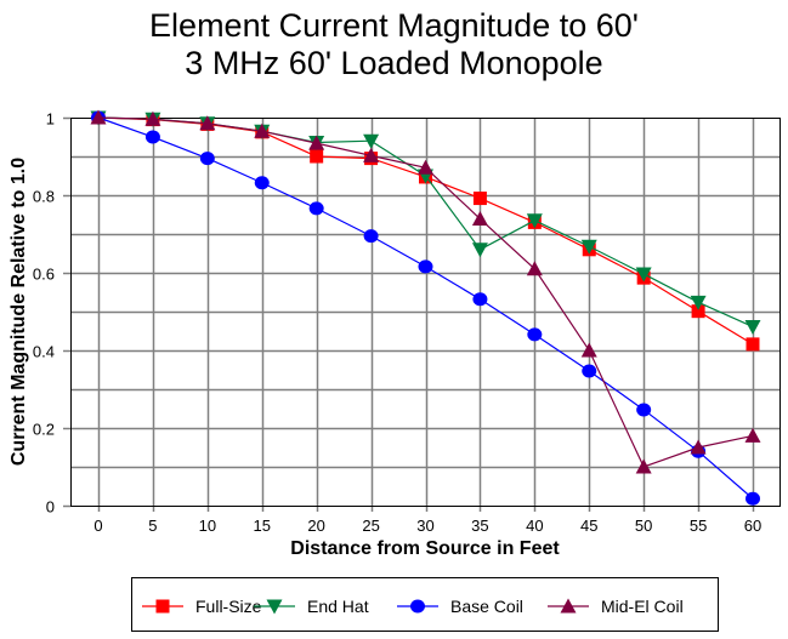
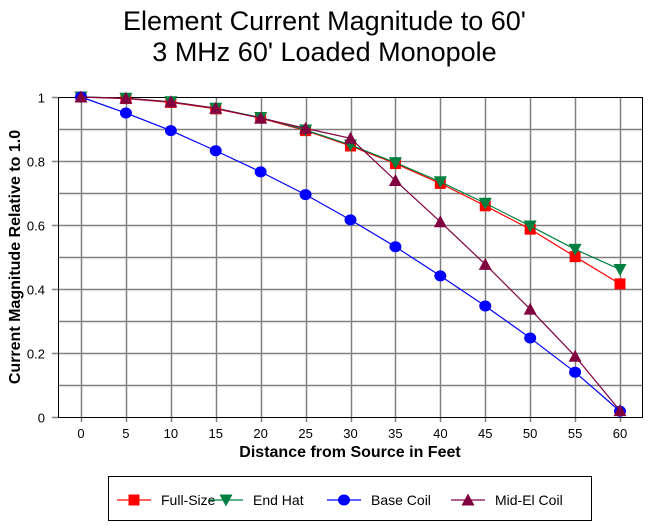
Full-Size/20: 0.90 -> 0.93
End Hat/25: 0.94 -> 0.90
End Hat/35: 0.66 -> 0.80
Mid-El Coil/45: 0.40 -> 0.48
Mid-El Coil/50: 0.10 -> 0.34
Mid-El Coil/55: 0.15 -> 0.19
Mid-El Coil/60: 0.18 -> 0.02
